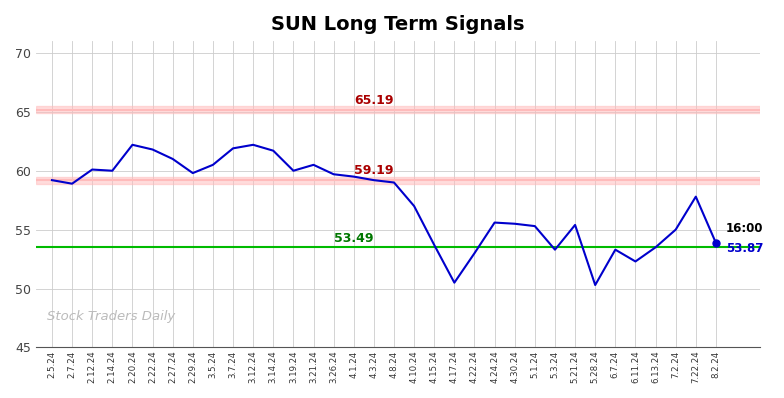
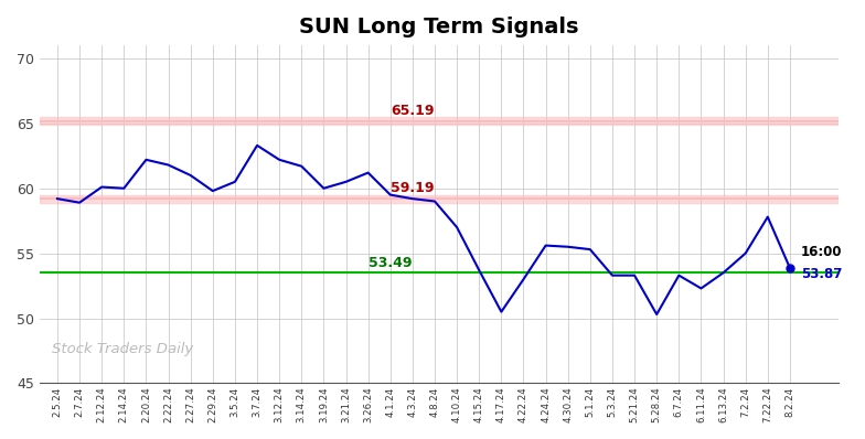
3.7.24: 61.9 -> 63.3
3.26.24: 59.7 -> 61.2
5.21.24: 55.4 -> 53.3
